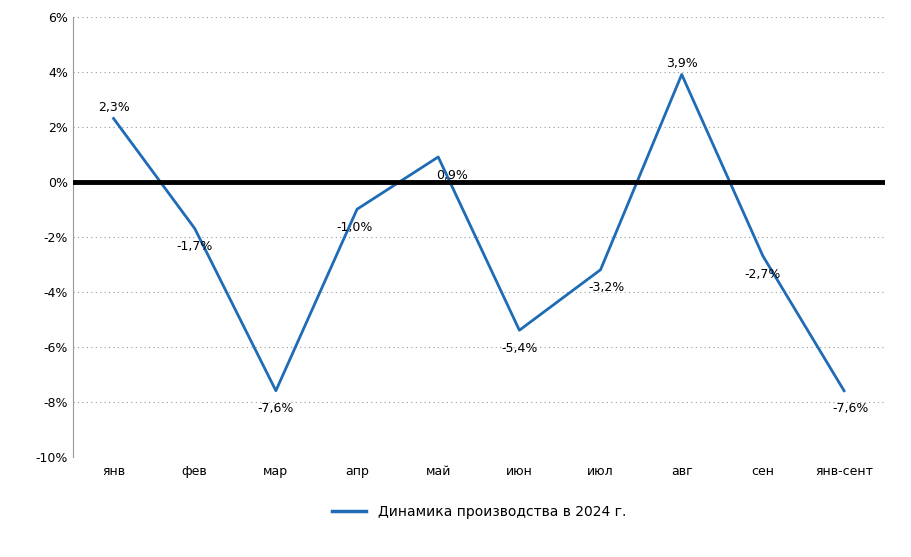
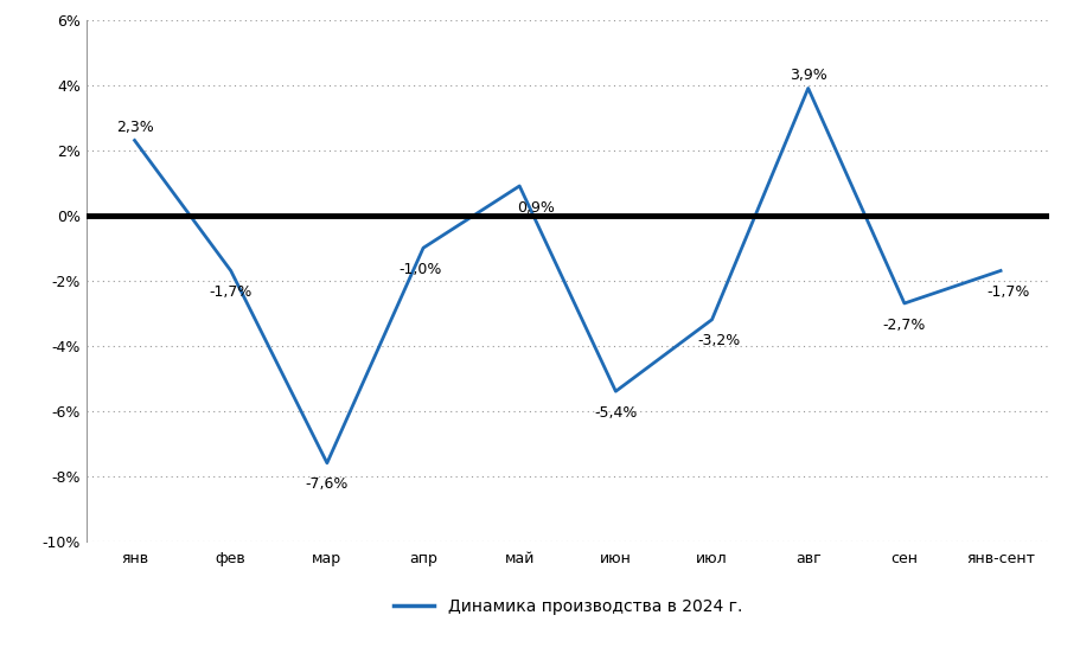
янв-сент: -7,6% -> -1,7%
